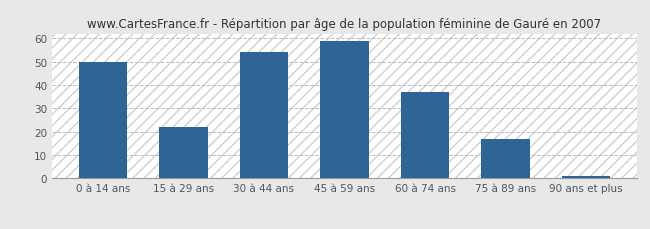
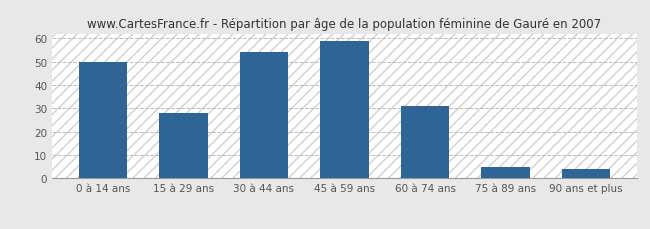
15 à 29 ans: 22 -> 28
60 à 74 ans: 37 -> 31
75 à 89 ans: 17 -> 5
90 ans et plus: 1 -> 4
